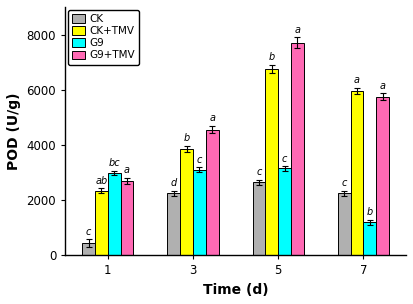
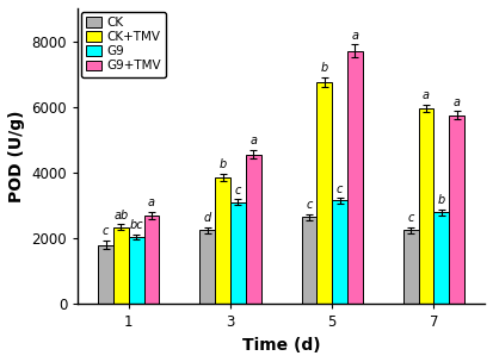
CK/1: 450 -> 1800
G9/1: 3000 -> 2050
G9/7: 1200 -> 2800
